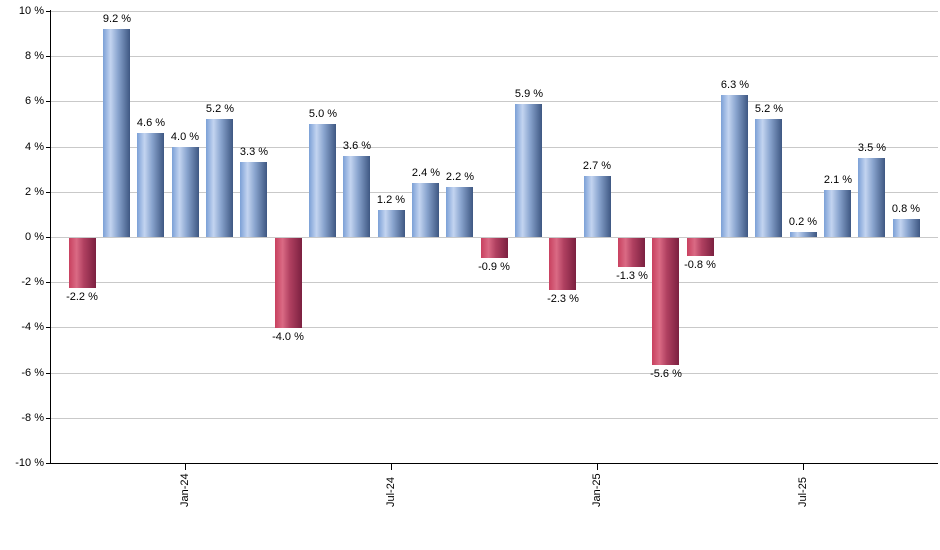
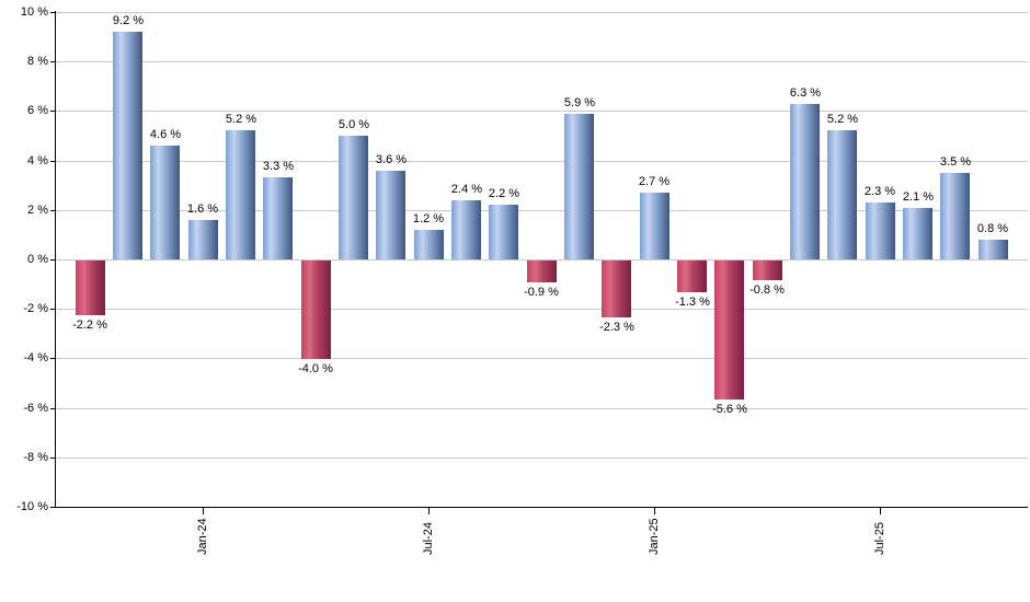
Jan-24: 4.0 -> 1.6
Jul-25: 0.2 -> 2.3
